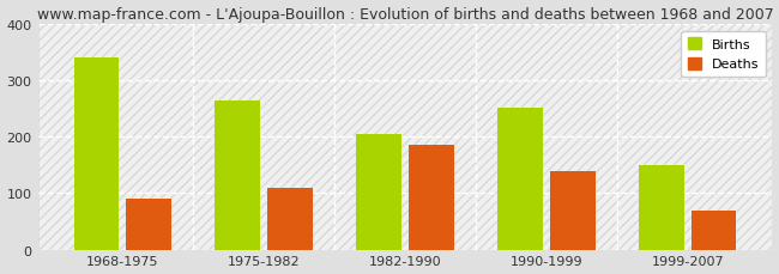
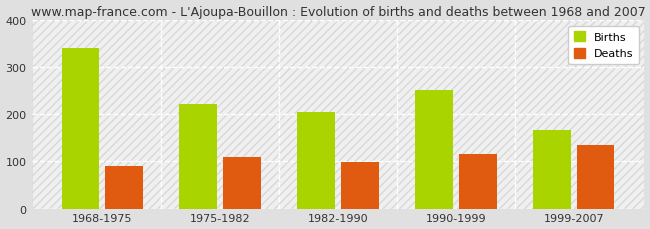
Births/1975-1982: 265 -> 221
Deaths/1982-1990: 185 -> 98
Deaths/1990-1999: 140 -> 116
Births/1999-2007: 150 -> 166
Deaths/1999-2007: 70 -> 135
